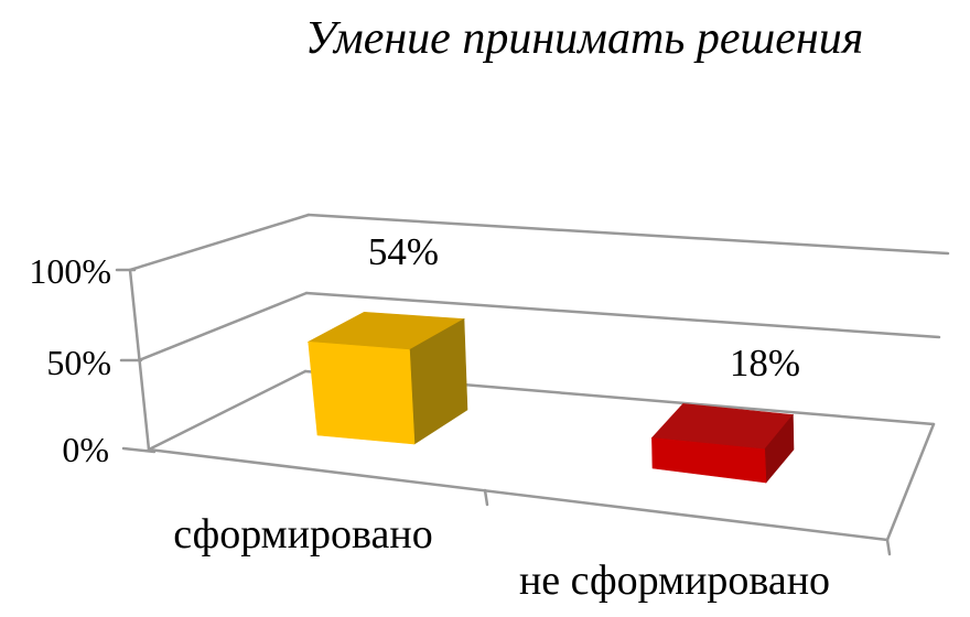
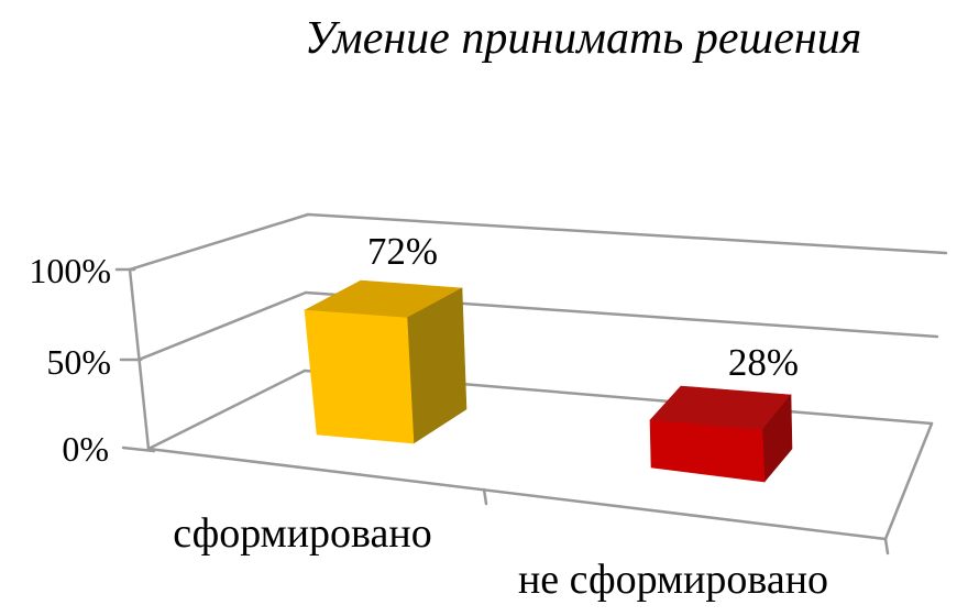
сформировано: 54% -> 72%
не сформировано: 18% -> 28%
